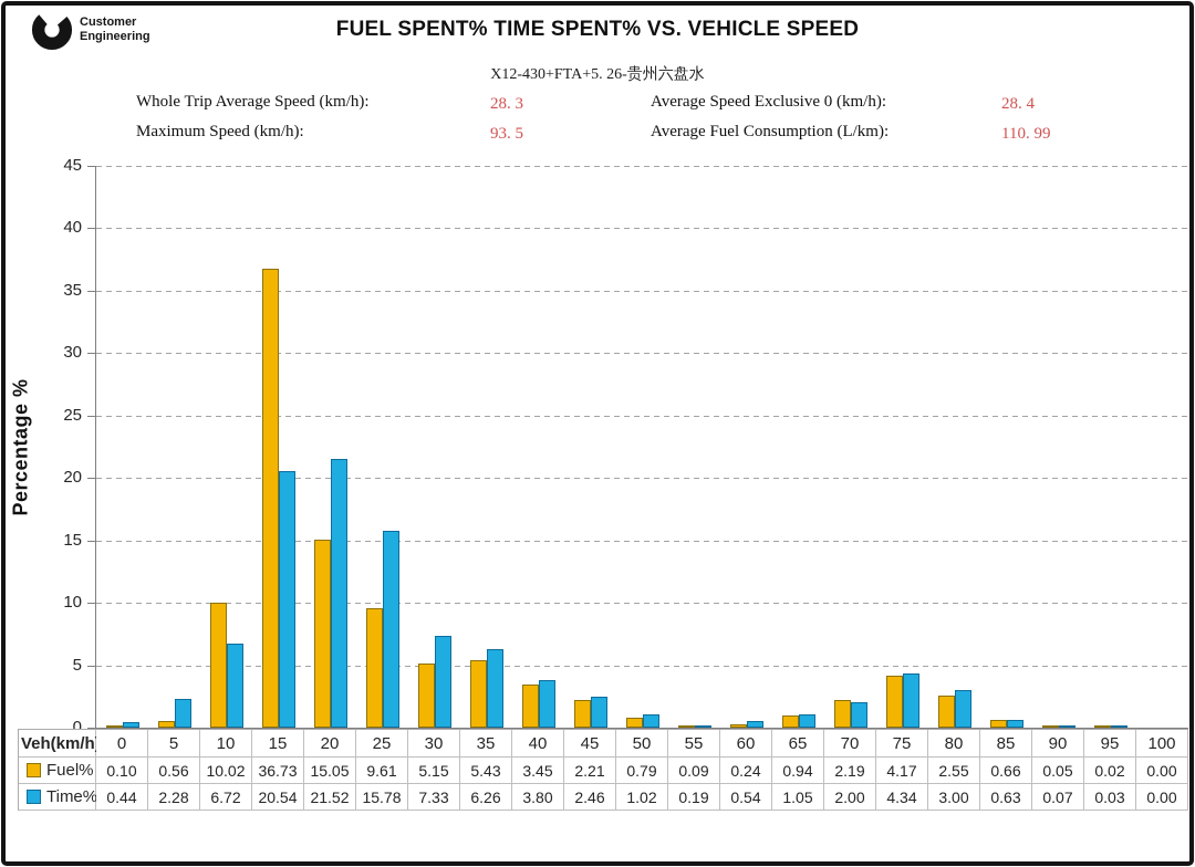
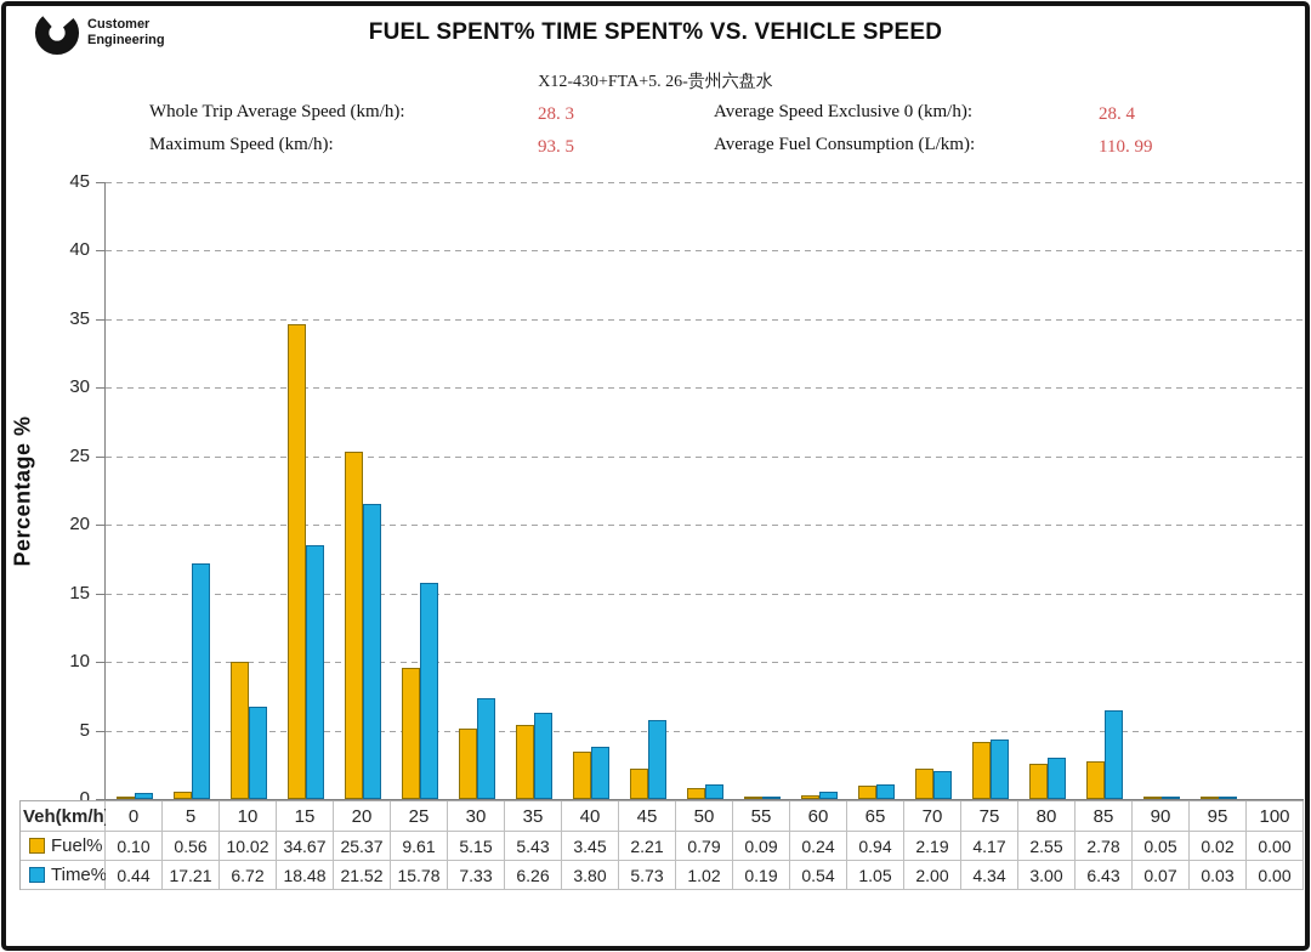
Time%/5: 2.28 -> 17.21
Fuel%/15: 36.73 -> 34.67
Time%/15: 20.54 -> 18.48
Fuel%/20: 15.05 -> 25.37
Time%/45: 2.46 -> 5.73
Fuel%/85: 0.66 -> 2.78
Time%/85: 0.63 -> 6.43
